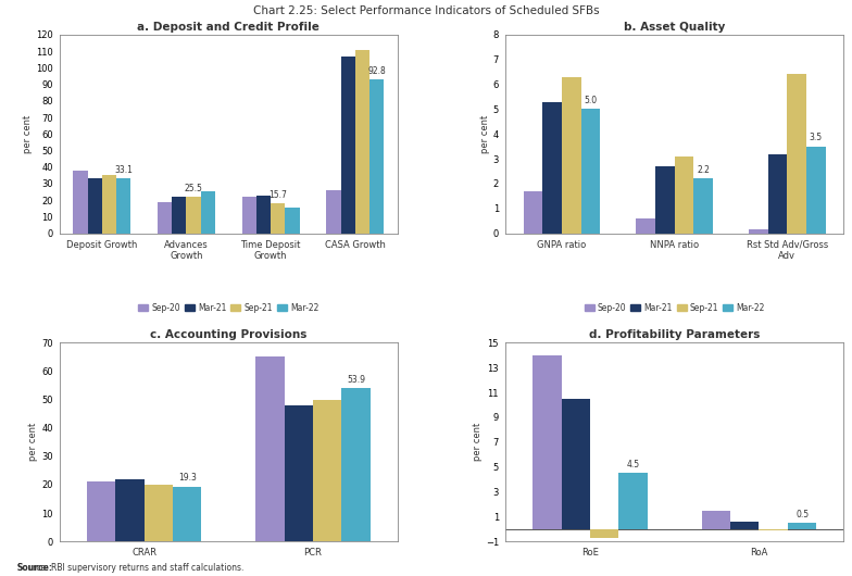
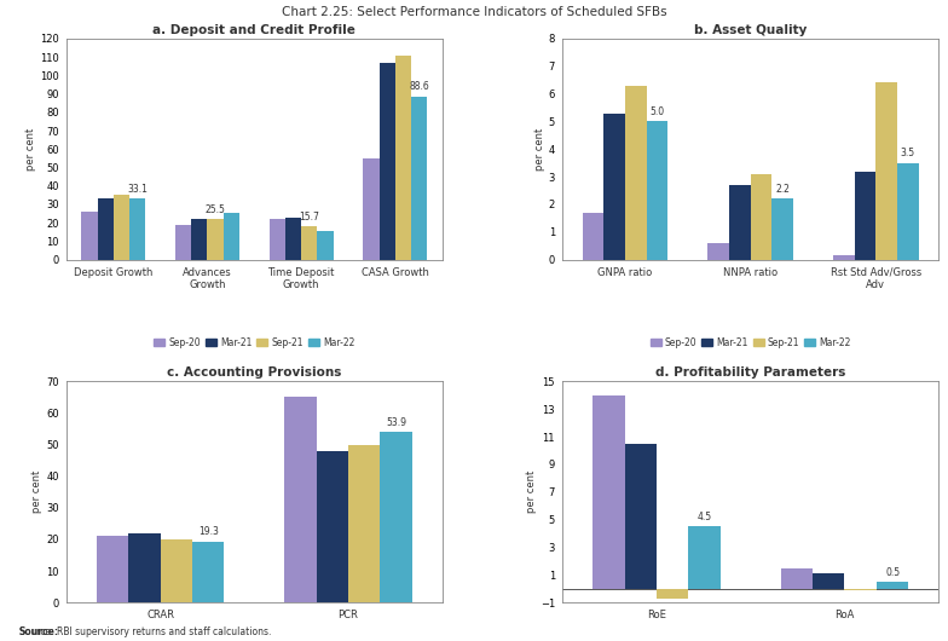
a. Deposit and Credit Profile/Sep-20/Deposit Growth: 38 -> 26
a. Deposit and Credit Profile/Sep-20/CASA Growth: 26 -> 55
a. Deposit and Credit Profile/Mar-22/CASA Growth: 92.8 -> 88.6
d. Profitability Parameters/Mar-21/RoA: 0.6 -> 1.1
